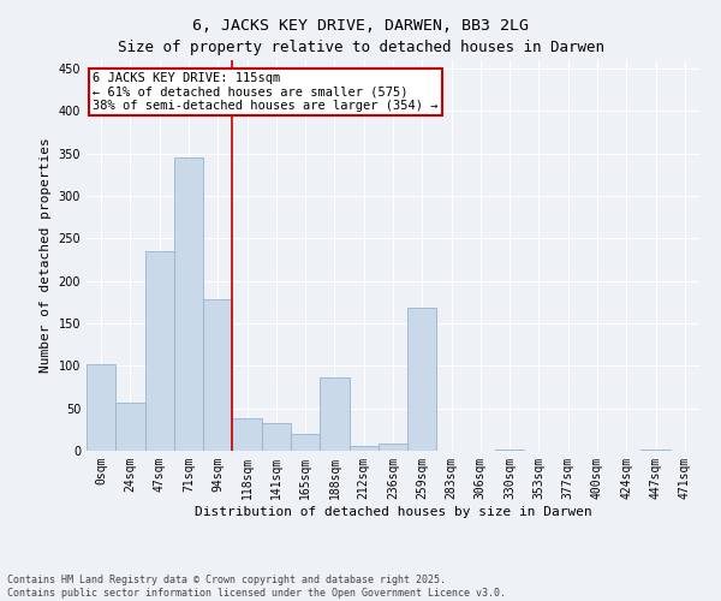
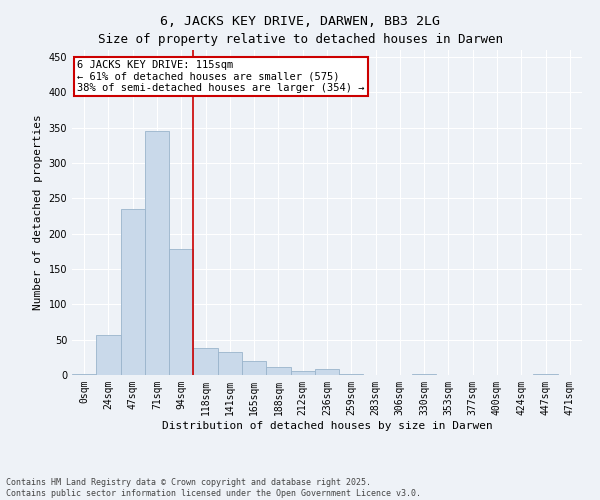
0sqm: 102 -> 2
188sqm: 86 -> 12
259sqm: 168 -> 1
